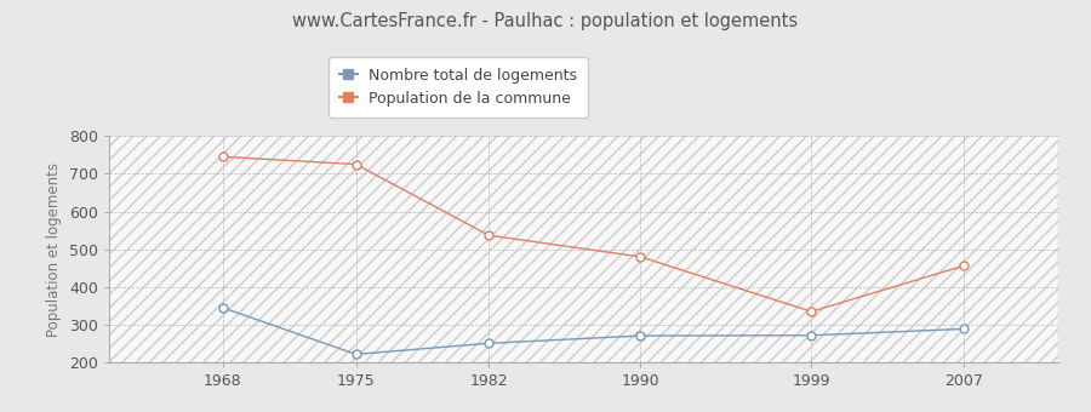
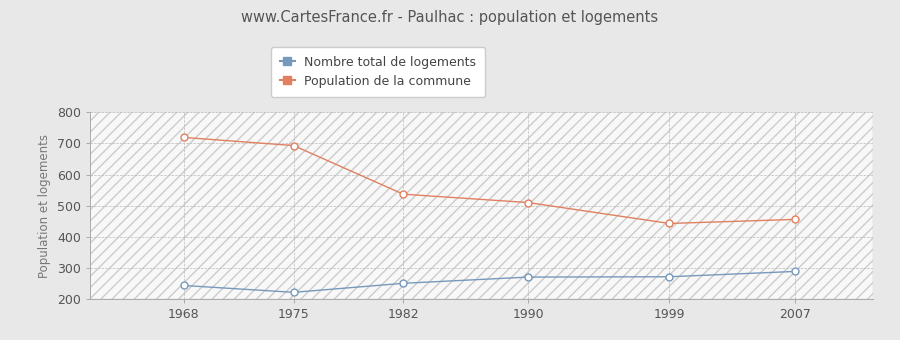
Nombre total de logements/1968: 345 -> 244
Population de la commune/1968: 745 -> 719
Population de la commune/1975: 725 -> 693
Population de la commune/1990: 480 -> 510
Population de la commune/1999: 335 -> 443
